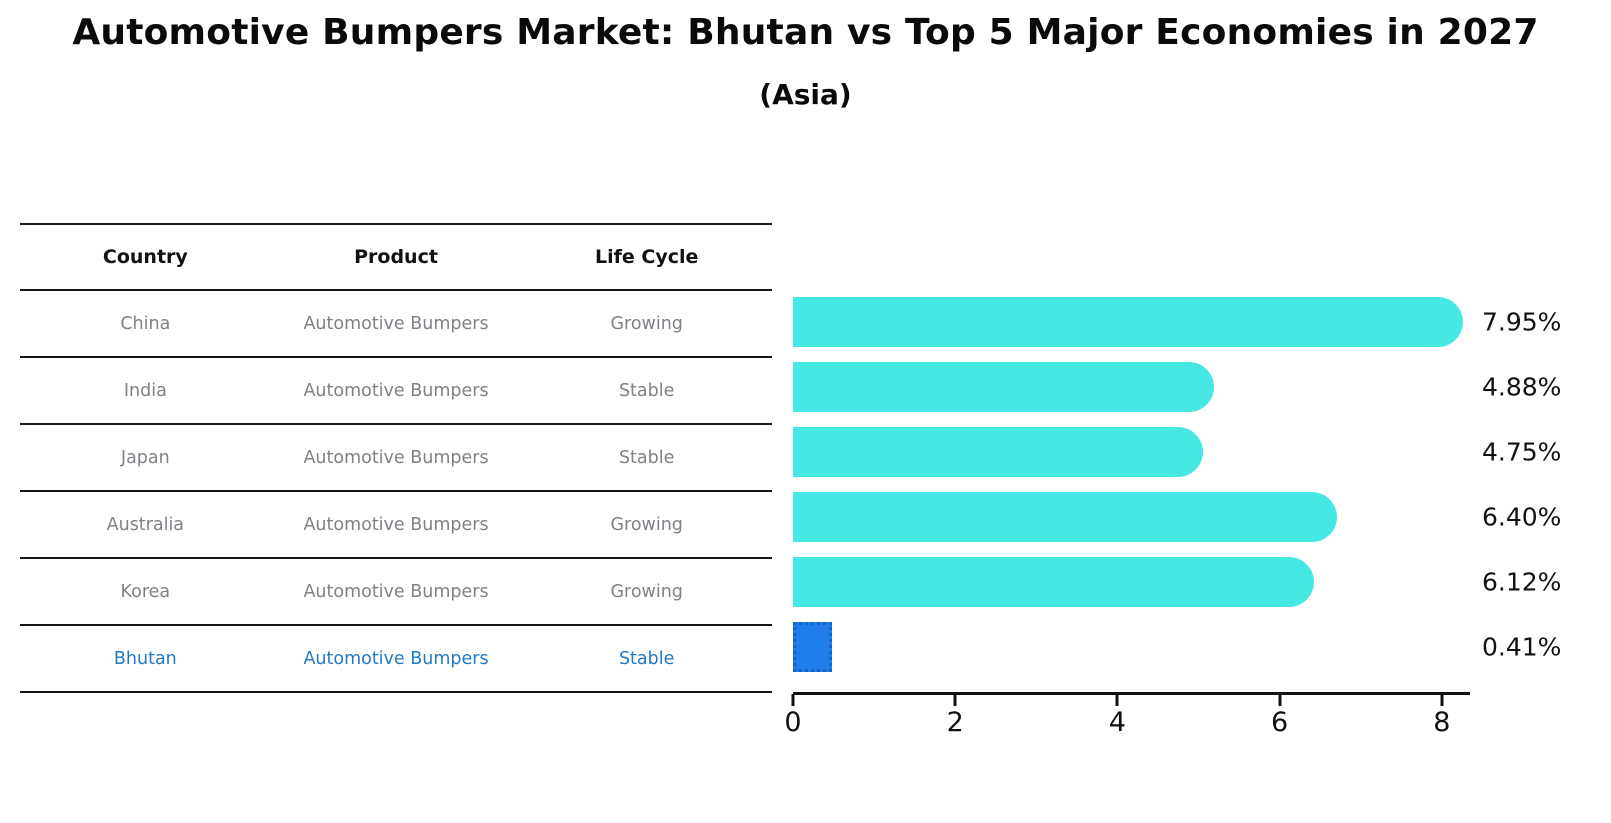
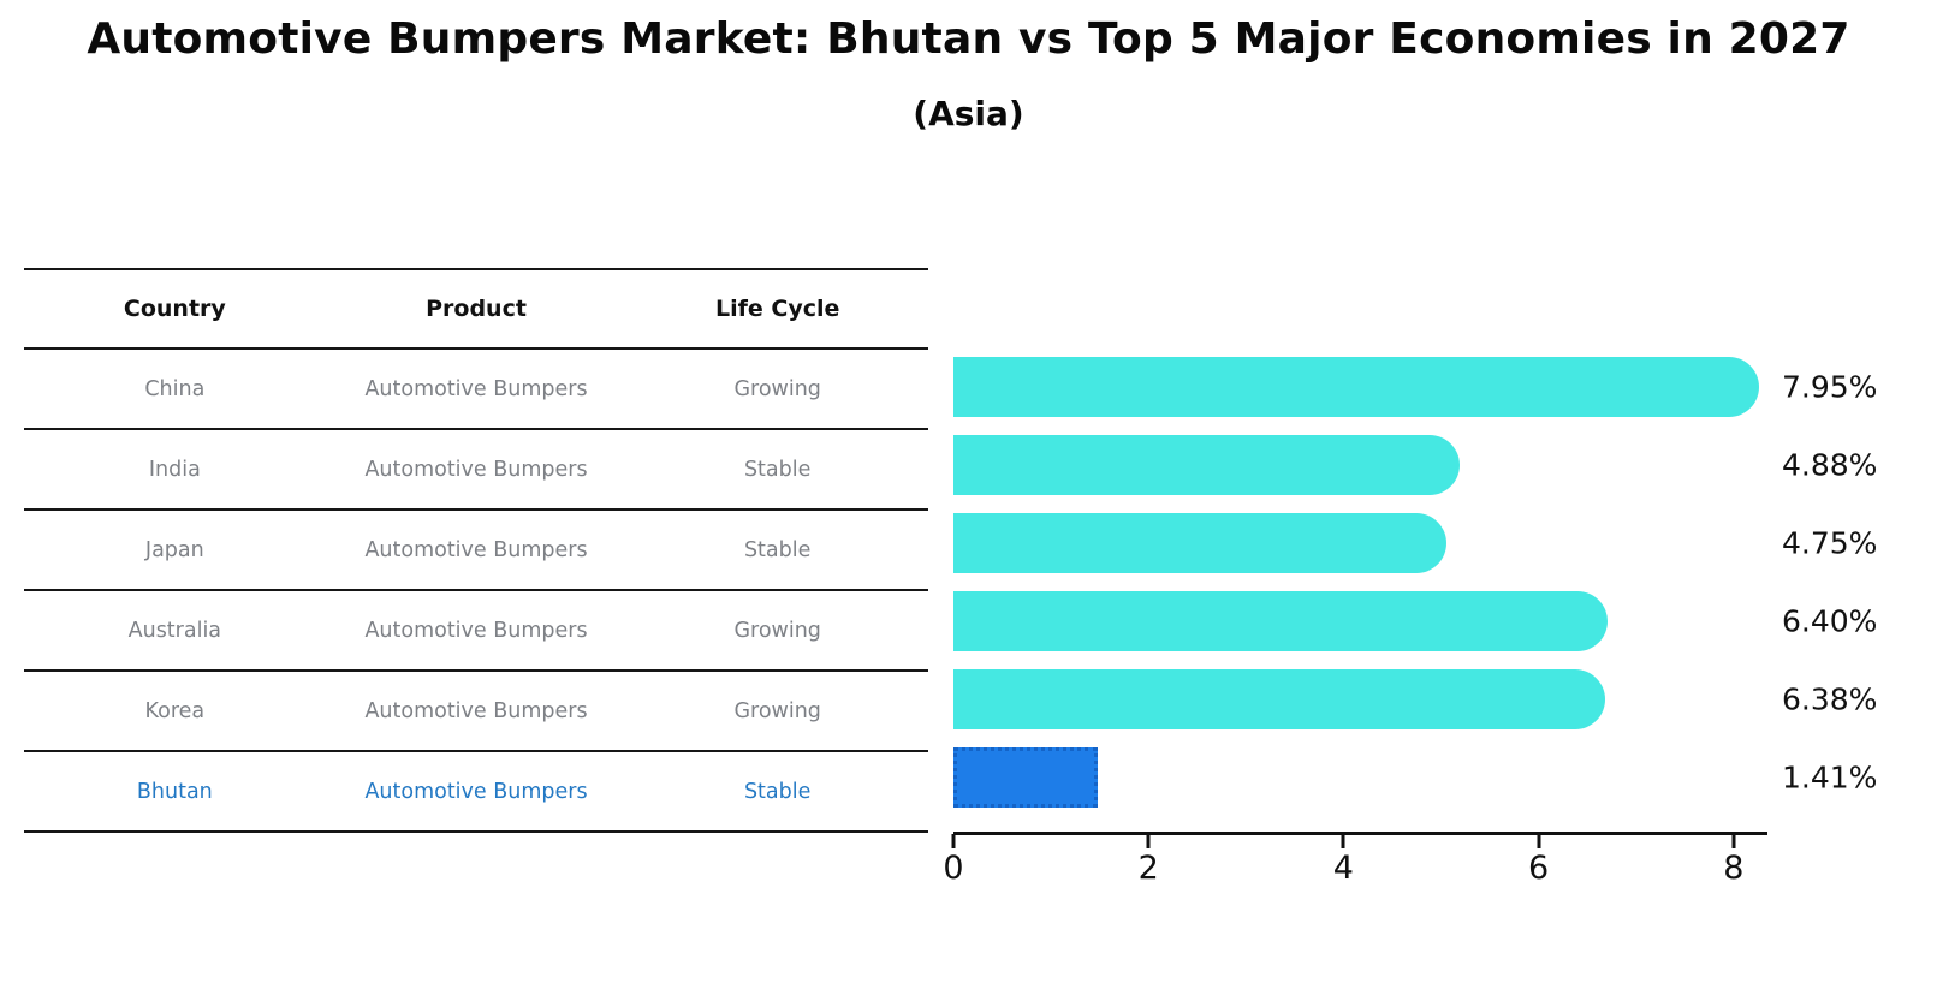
Korea: 6.12% -> 6.38%
Bhutan: 0.41% -> 1.41%
